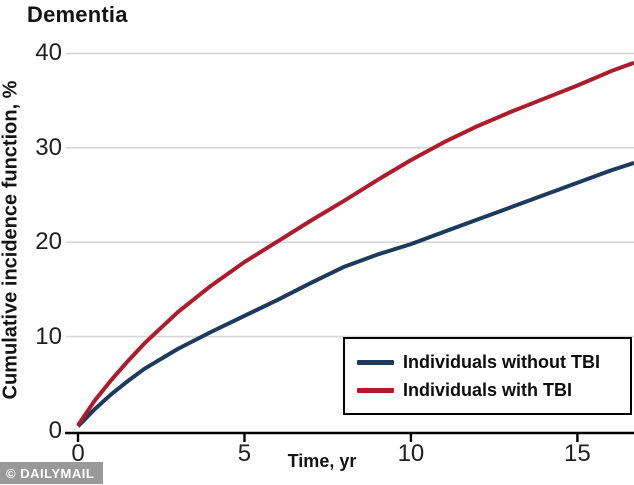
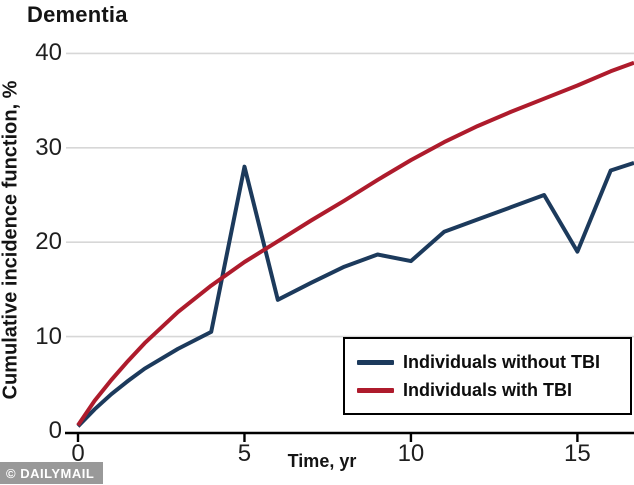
Individuals without TBI/5: 12 -> 28
Individuals without TBI/10: 20 -> 18
Individuals without TBI/15: 26 -> 19
